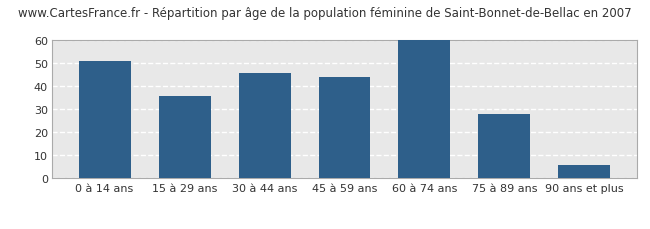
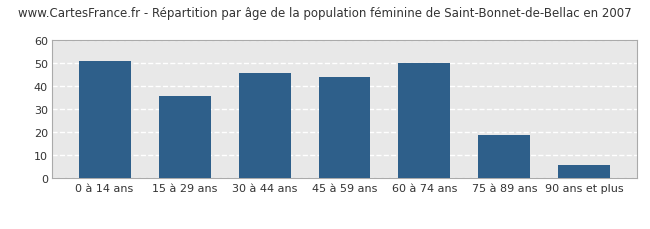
60 à 74 ans: 60 -> 50
75 à 89 ans: 28 -> 19
